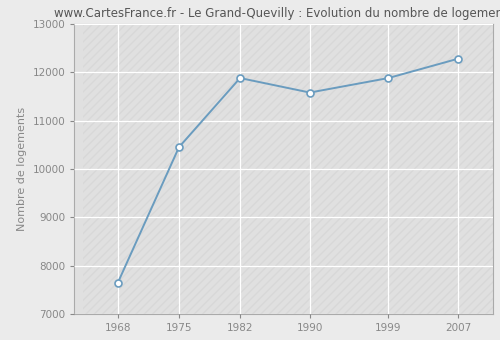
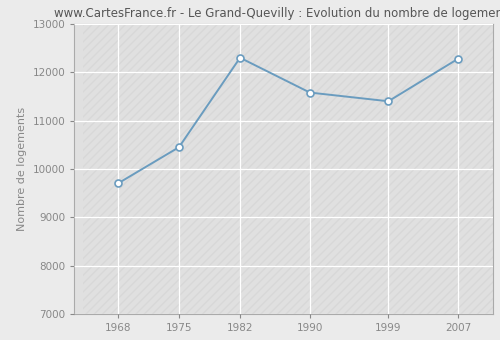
1968: 7650 -> 9700
1982: 11880 -> 12300
1999: 11880 -> 11400
